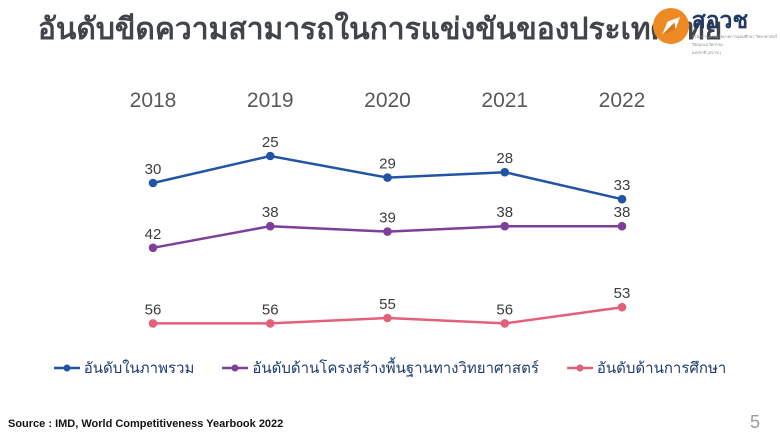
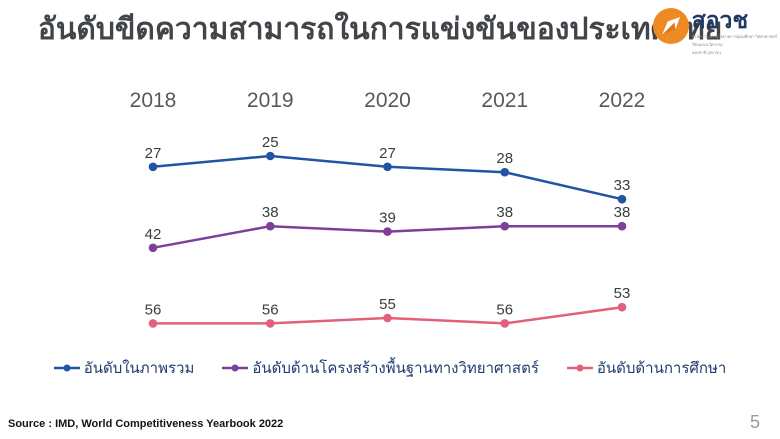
อันดับในภาพรวม/2018: 30 -> 27
อันดับในภาพรวม/2020: 29 -> 27
